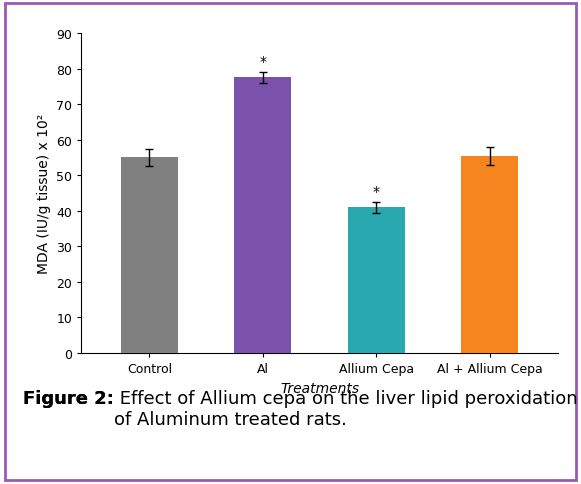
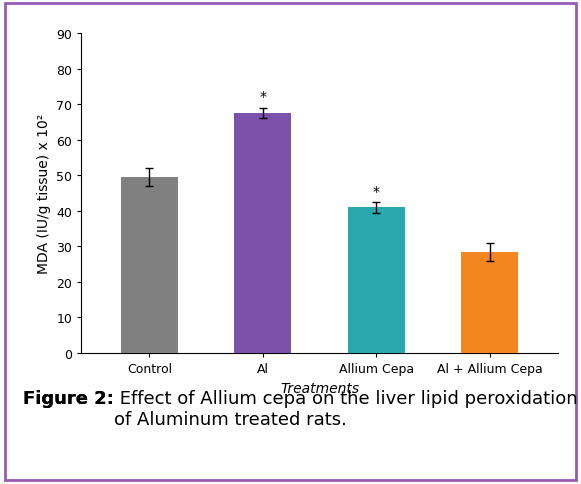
Control: 55.0 -> 49.5
Al: 77.5 -> 67.5
Al + Allium Cepa: 55.5 -> 28.5
